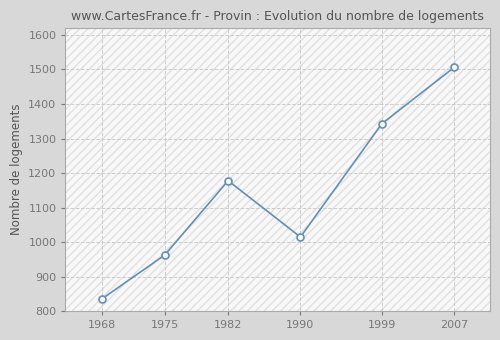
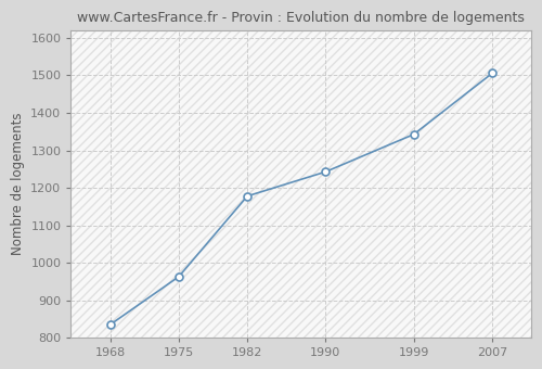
1990: 1015 -> 1243
